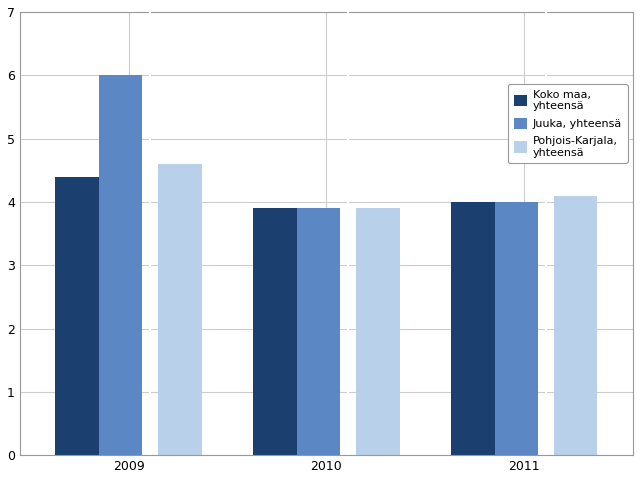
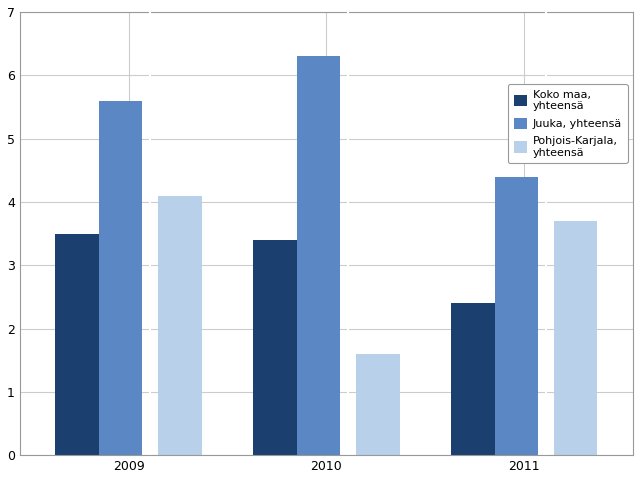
Koko maa, yhteensä/2009: 4.4 -> 3.5
Juuka, yhteensä/2009: 6.0 -> 5.6
Pohjois-Karjala, yhteensä/2009: 4.6 -> 4.1
Koko maa, yhteensä/2010: 3.9 -> 3.4
Juuka, yhteensä/2010: 3.9 -> 6.3
Pohjois-Karjala, yhteensä/2010: 3.9 -> 1.6
Koko maa, yhteensä/2011: 4.0 -> 2.4
Juuka, yhteensä/2011: 4.0 -> 4.4
Pohjois-Karjala, yhteensä/2011: 4.1 -> 3.7
